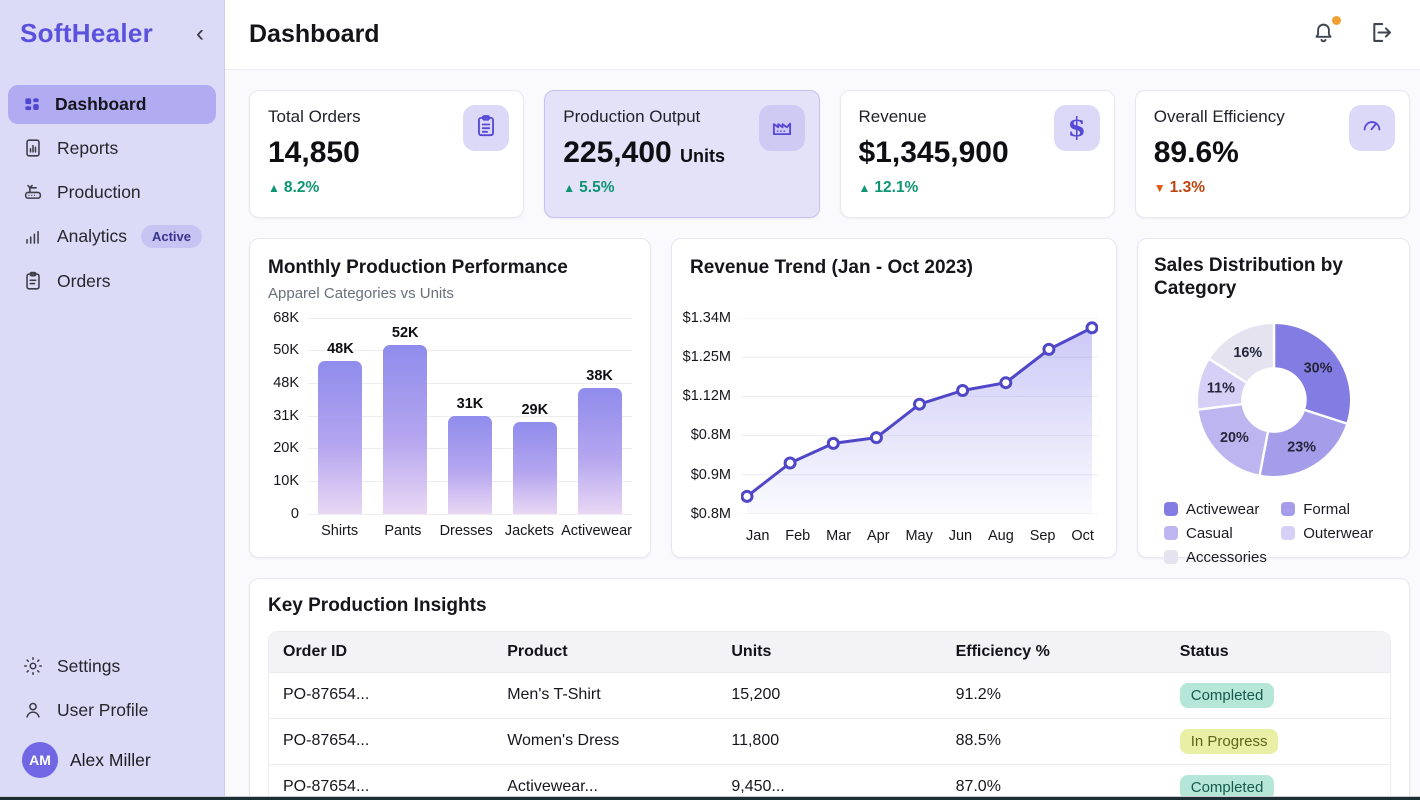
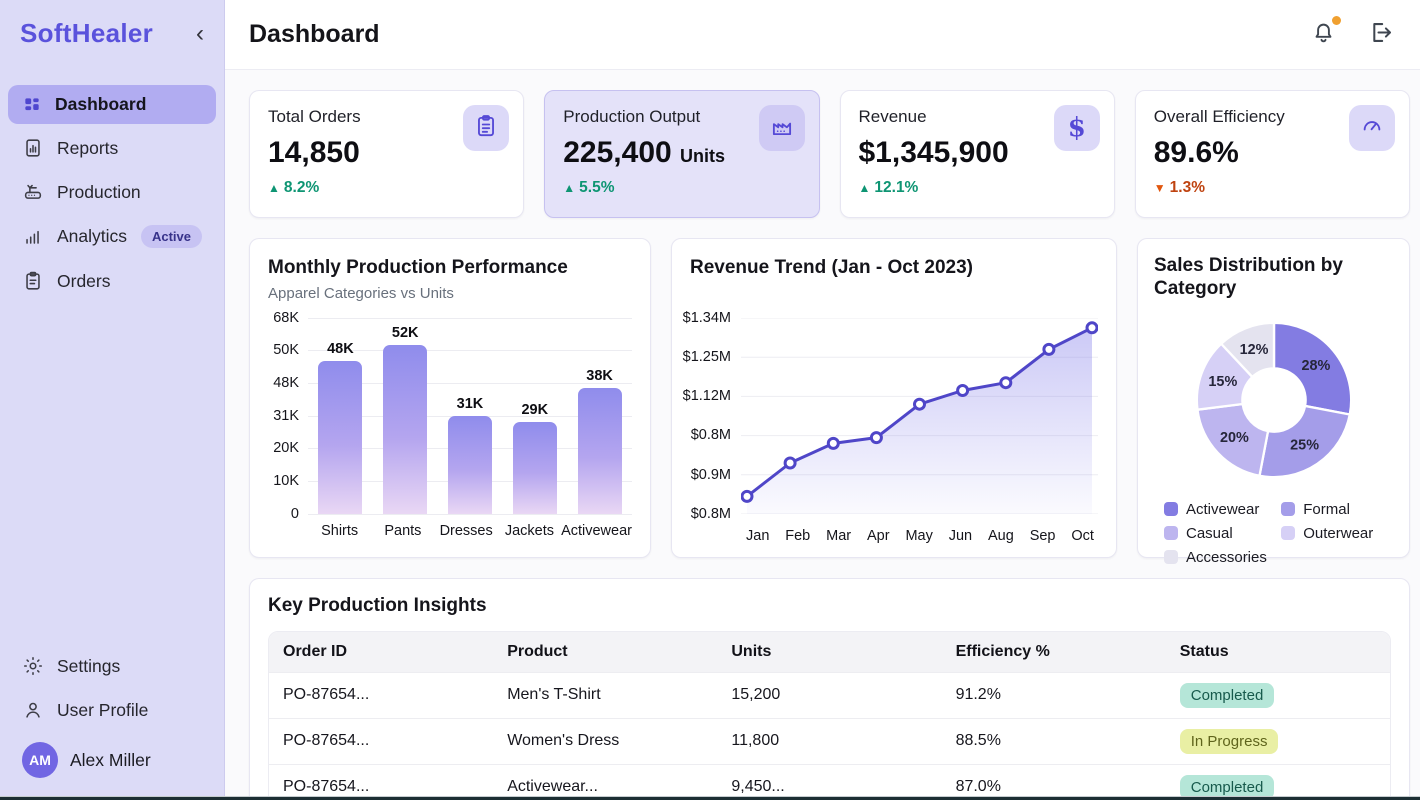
Sales Distribution by Category/Activewear: 30% -> 28%
Sales Distribution by Category/Formal: 23% -> 25%
Sales Distribution by Category/Outerwear: 11% -> 15%
Sales Distribution by Category/Accessories: 16% -> 12%
